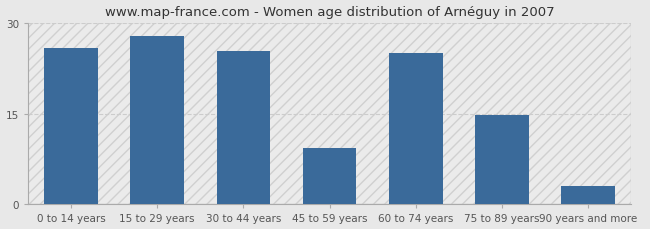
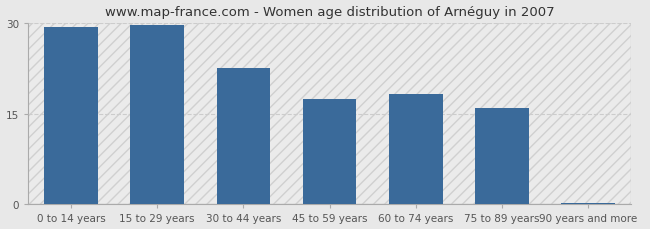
0 to 14 years: 25.8 -> 29.3
15 to 29 years: 27.8 -> 29.7
30 to 44 years: 25.4 -> 22.5
45 to 59 years: 9.4 -> 17.5
60 to 74 years: 25.0 -> 18.2
75 to 89 years: 14.8 -> 16.0
90 years and more: 3.0 -> 0.3
